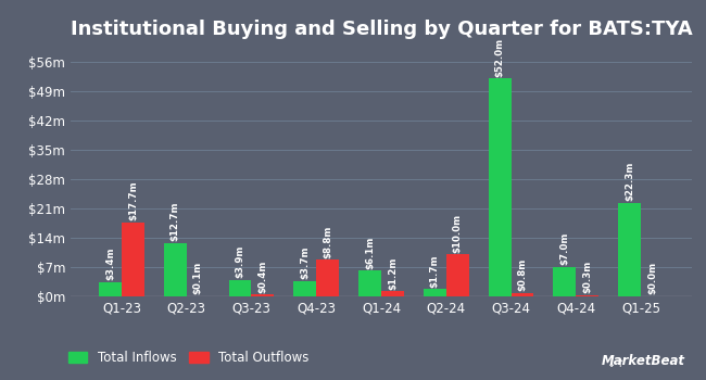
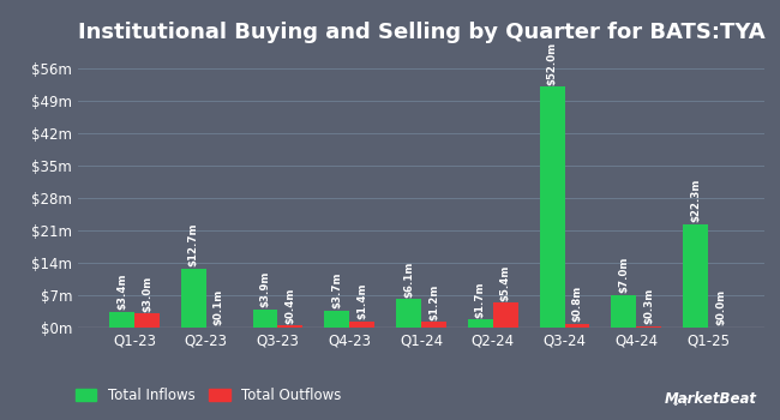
Total Outflows/Q1-23: $17.7m -> $3.0m
Total Outflows/Q4-23: $8.8m -> $1.4m
Total Outflows/Q2-24: $10.0m -> $5.4m
